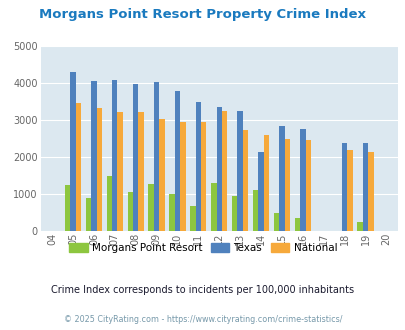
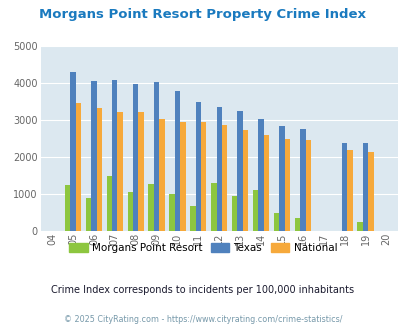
National/12: 3250 -> 2880
Texas/14: 2150 -> 3040
